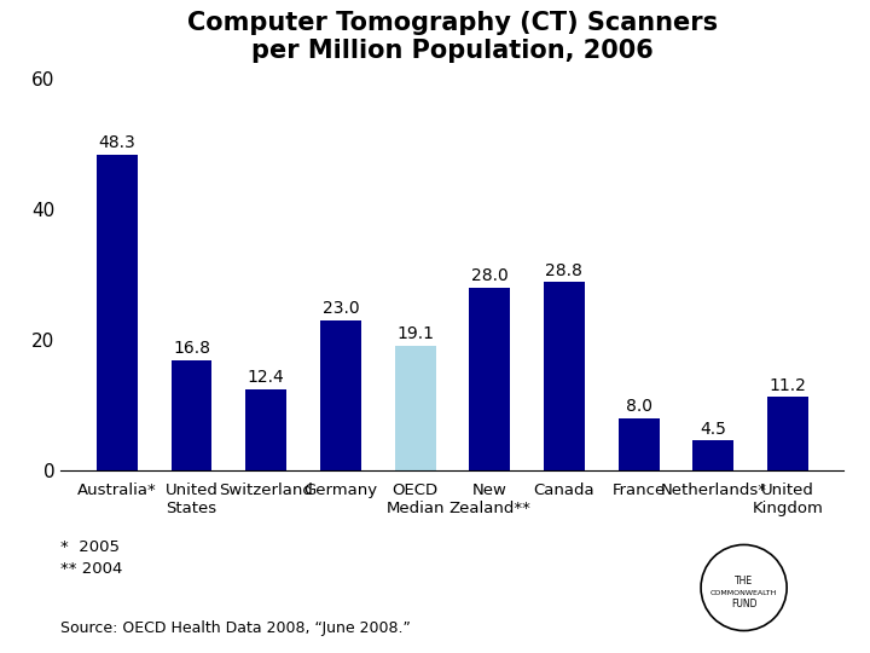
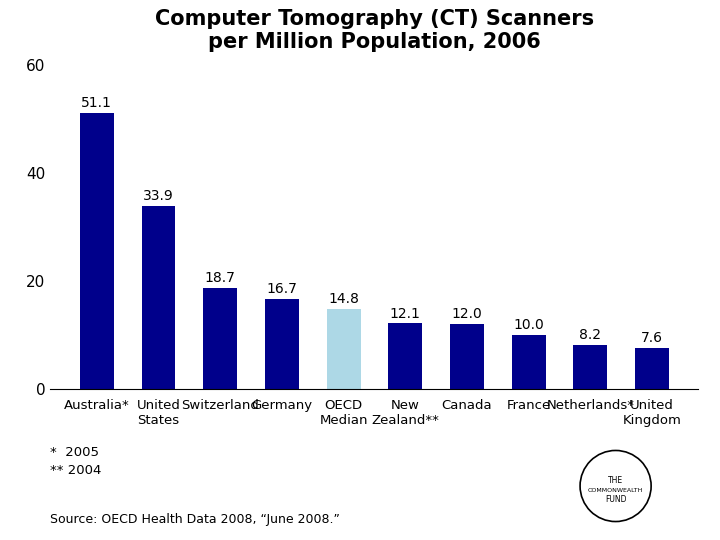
Australia*: 48.3 -> 51.1
United States: 16.8 -> 33.9
Switzerland: 12.4 -> 18.7
Germany: 23.0 -> 16.7
OECD Median: 19.1 -> 14.8
New Zealand**: 28.0 -> 12.1
Canada: 28.8 -> 12.0
France: 8.0 -> 10.0
Netherlands*: 4.5 -> 8.2
United Kingdom: 11.2 -> 7.6
